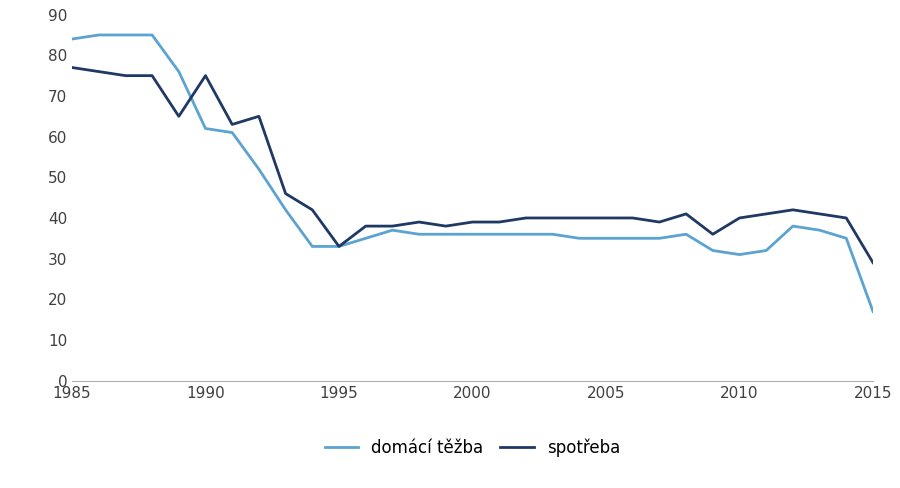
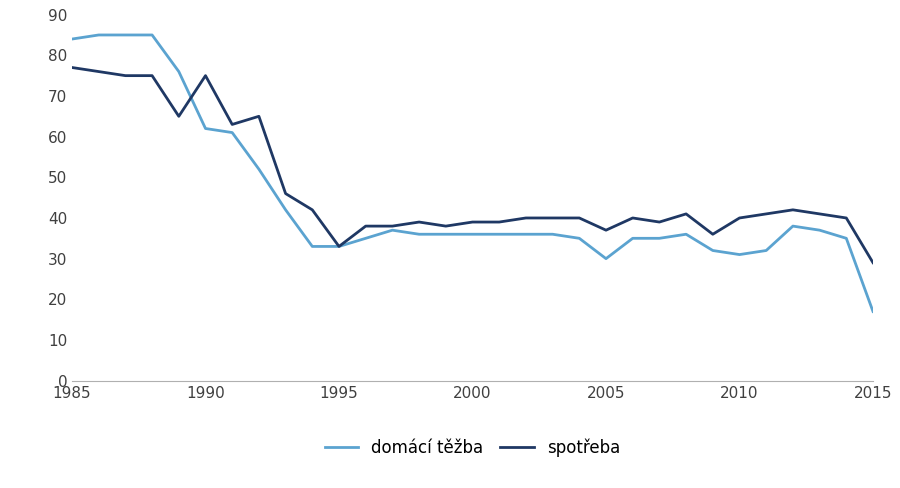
domácí těžba/2005: 35 -> 30
spotřeba/2005: 40 -> 37
